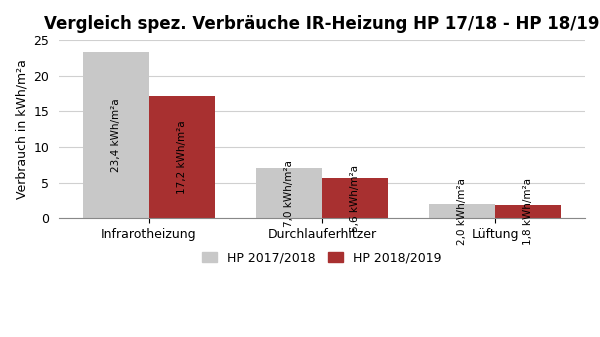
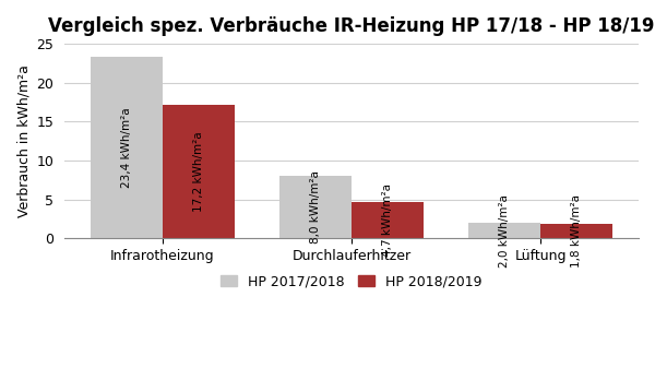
HP 2017/2018/Durchlauferhitzer: 7,0 -> 8,0
HP 2018/2019/Durchlauferhitzer: 5,6 -> 4,7
